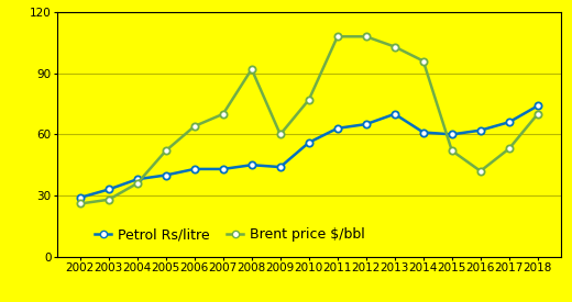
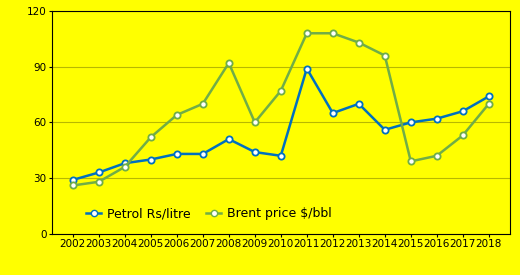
Petrol Rs/litre/2008: 45 -> 51
Petrol Rs/litre/2010: 56 -> 42
Petrol Rs/litre/2011: 63 -> 89
Petrol Rs/litre/2014: 61 -> 56
Brent price $/bbl/2015: 52 -> 39
